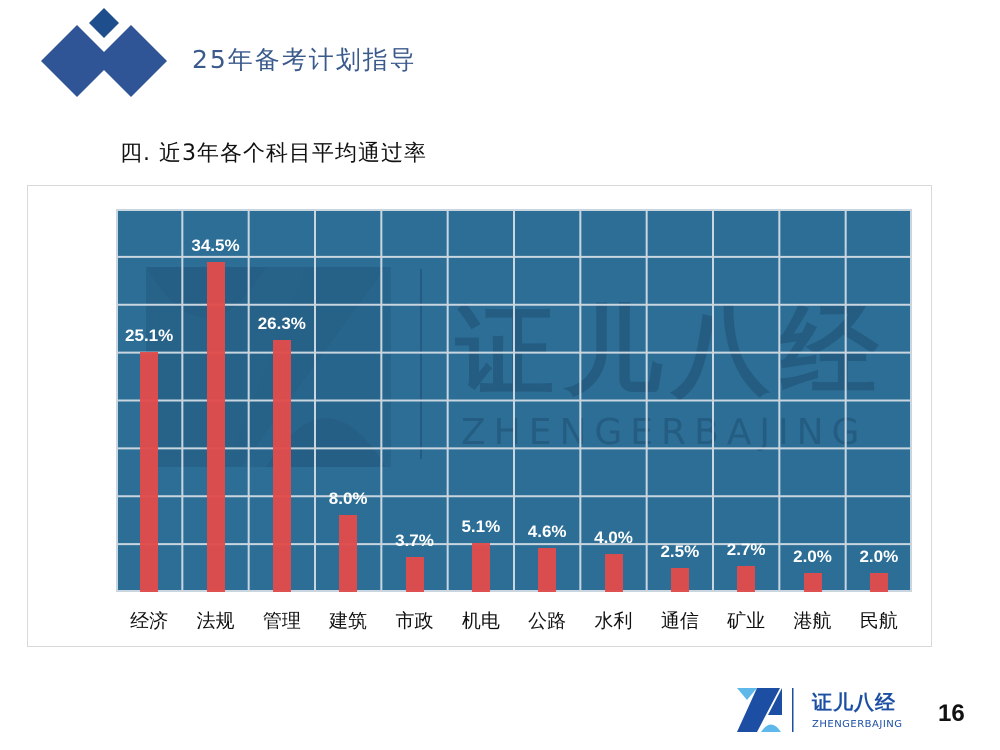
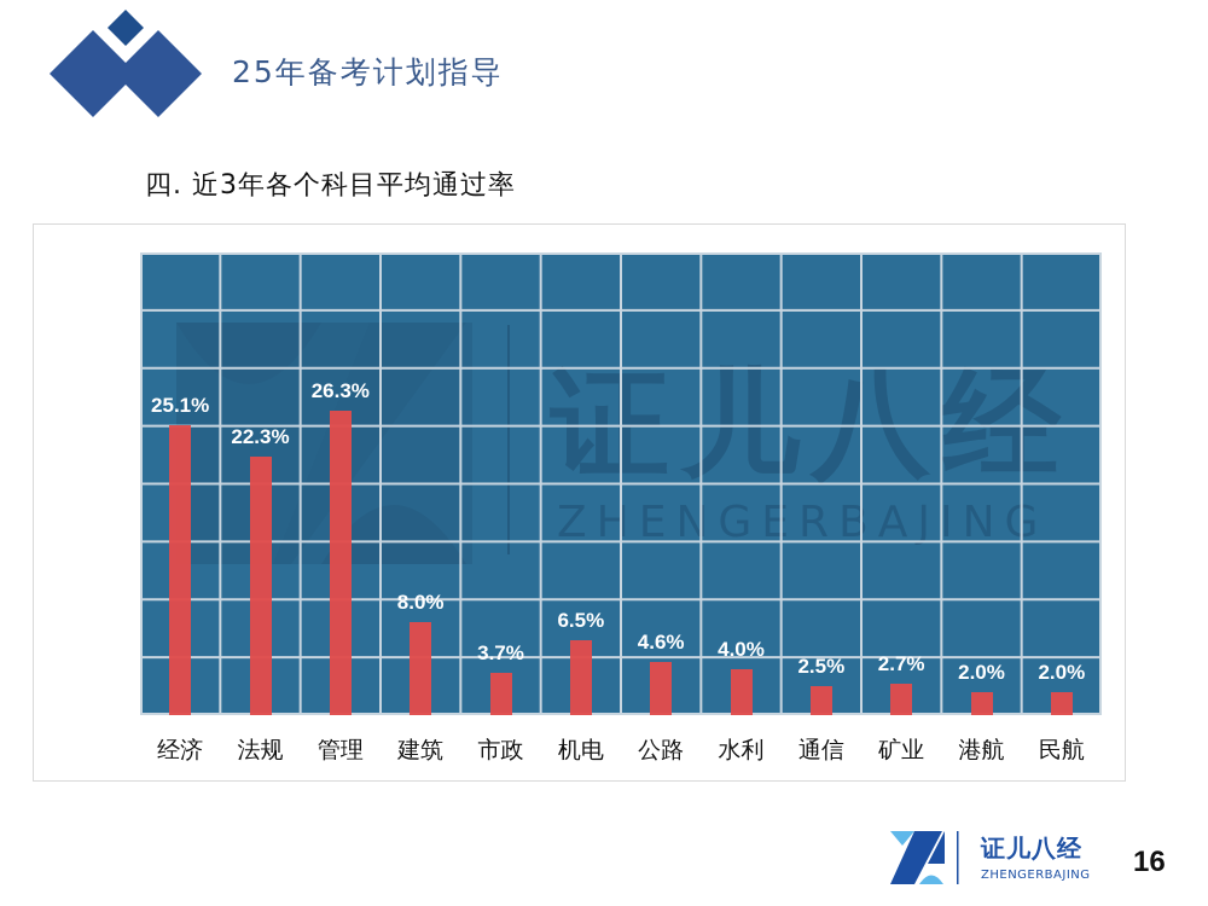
法规: 34.5% -> 22.3%
机电: 5.1% -> 6.5%
